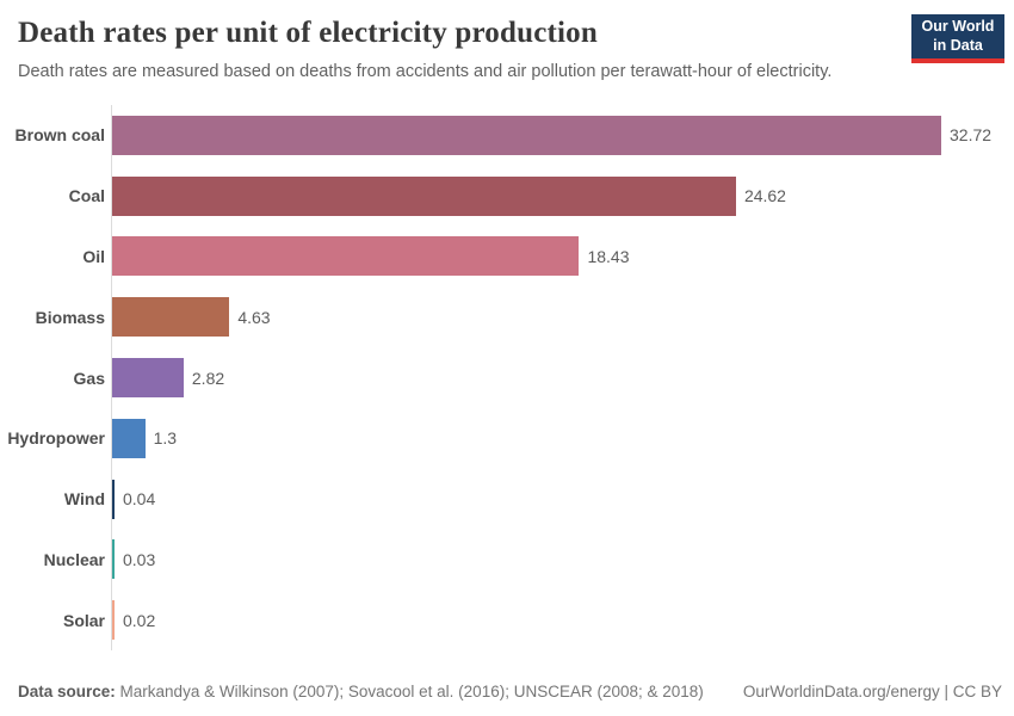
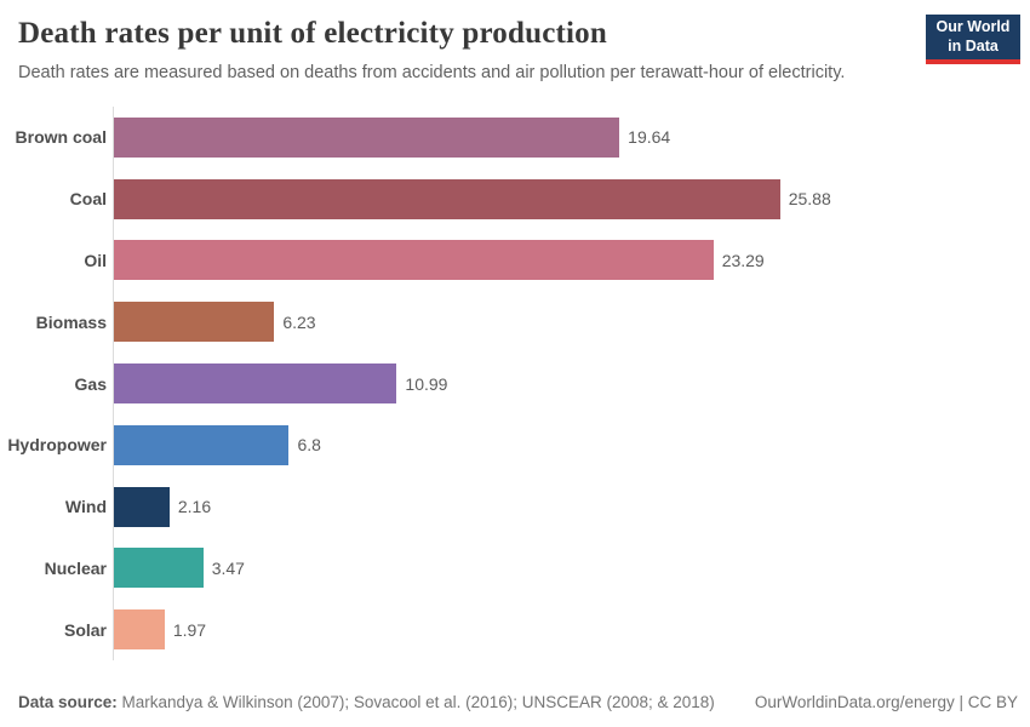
Brown coal: 32.72 -> 19.64
Coal: 24.62 -> 25.88
Oil: 18.43 -> 23.29
Biomass: 4.63 -> 6.23
Gas: 2.82 -> 10.99
Hydropower: 1.3 -> 6.8
Wind: 0.04 -> 2.16
Nuclear: 0.03 -> 3.47
Solar: 0.02 -> 1.97
